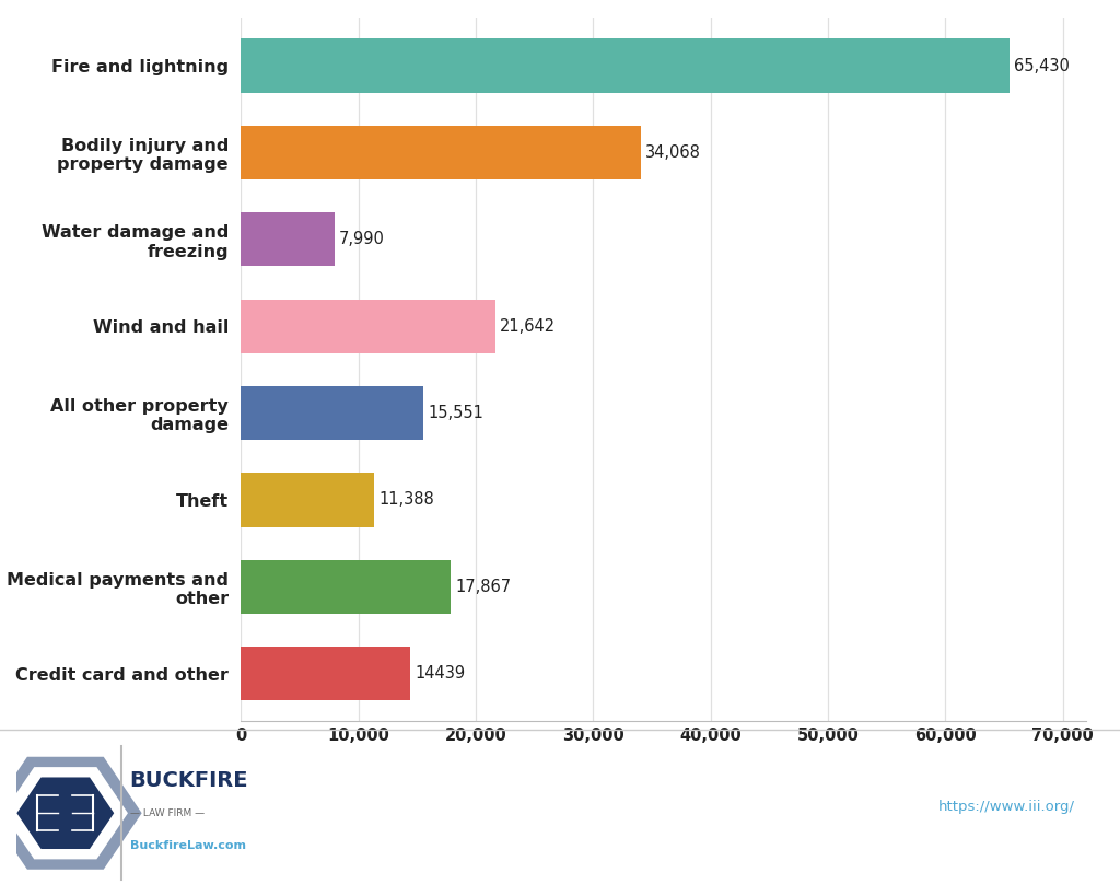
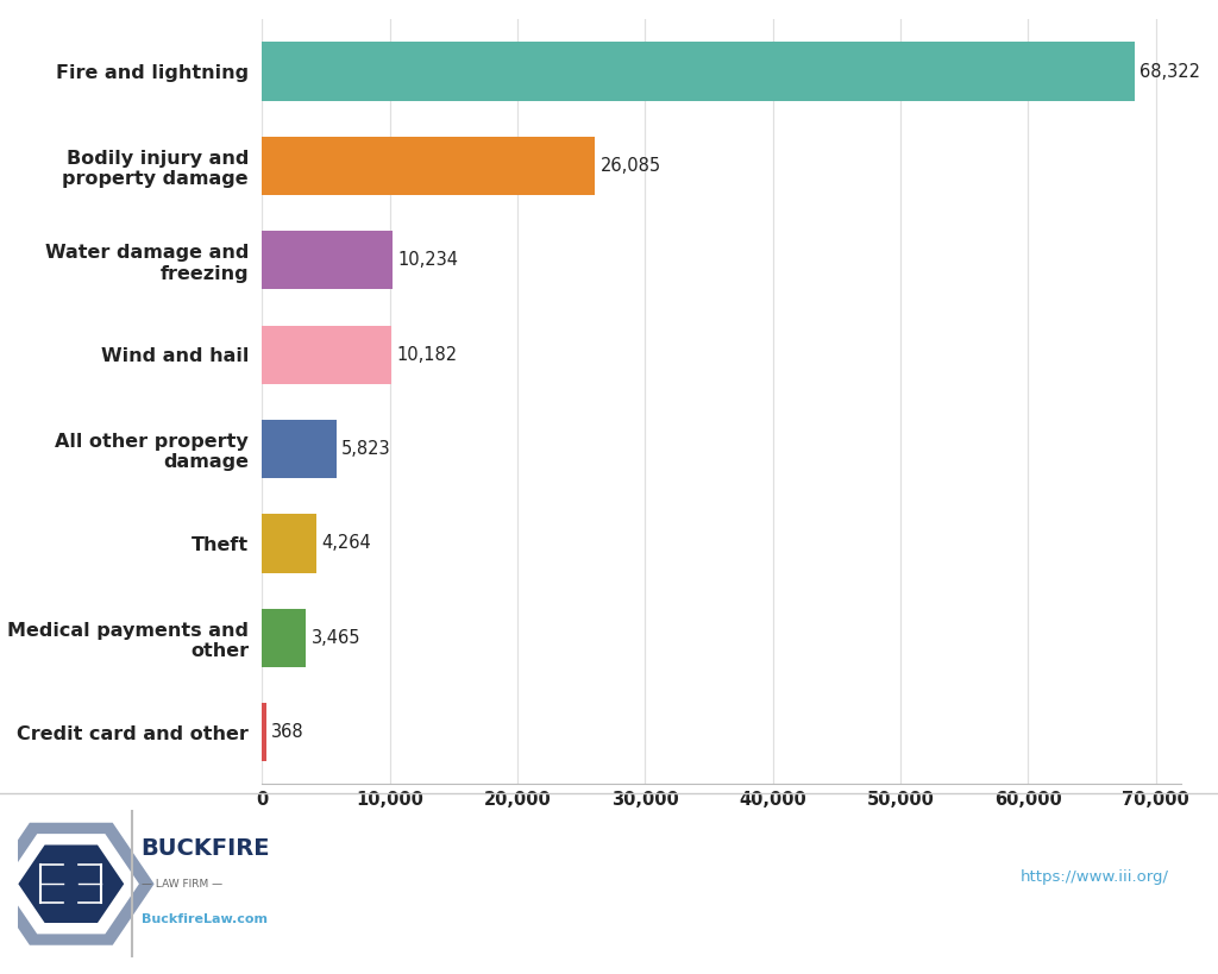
Fire and lightning: 65,430 -> 68,322
Bodily injury and property damage: 34,068 -> 26,085
Water damage and freezing: 7,990 -> 10,234
Wind and hail: 21,642 -> 10,182
All other property damage: 15,551 -> 5,823
Theft: 11,388 -> 4,264
Medical payments and other: 17,867 -> 3,465
Credit card and other: 14439 -> 368
